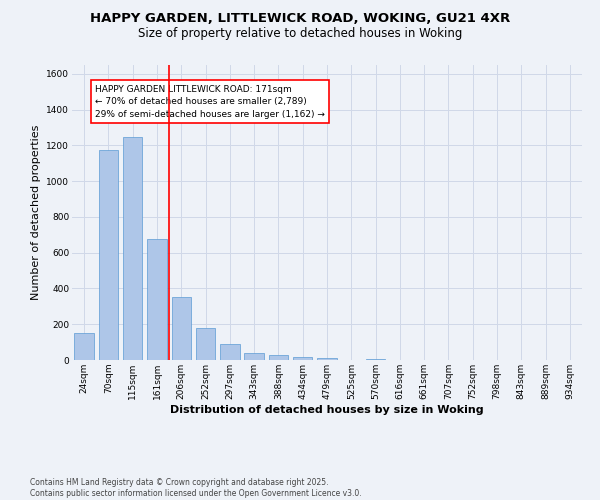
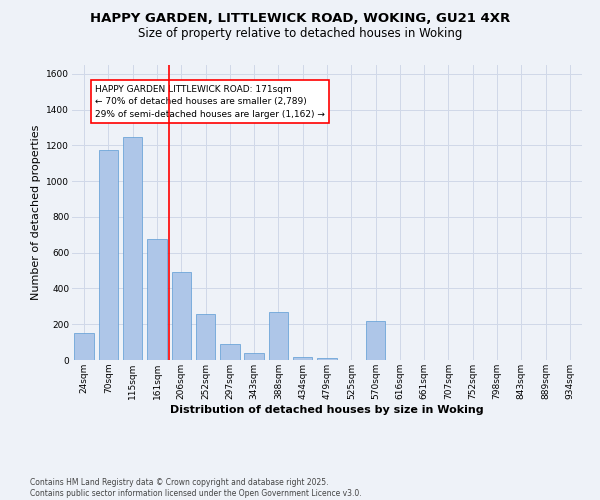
206sqm: 350 -> 490
252sqm: 180 -> 260
388sqm: 30 -> 270
570sqm: 10 -> 220
